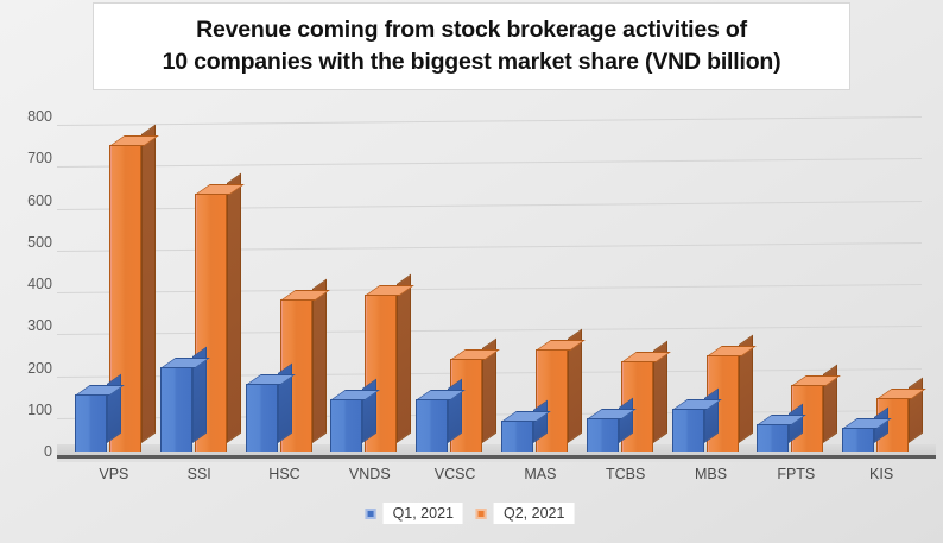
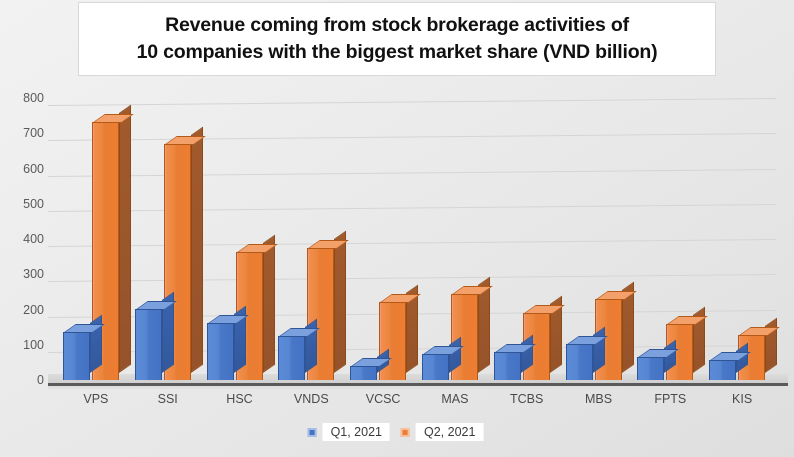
Q2, 2021/SSI: 620 -> 670
Q1, 2021/VCSC: 120 -> 40
Q2, 2021/TCBS: 220 -> 190
